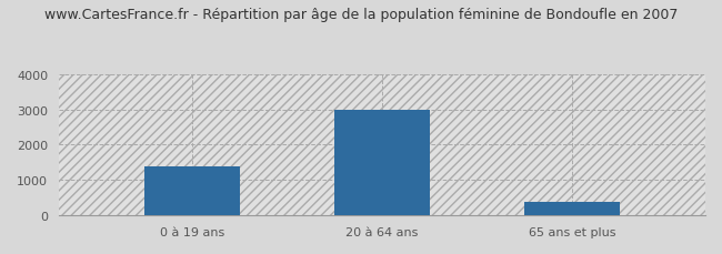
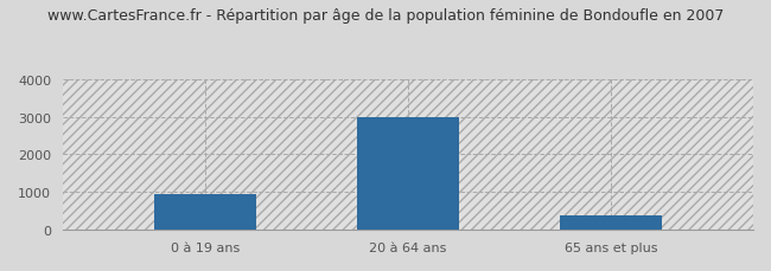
0 à 19 ans: 1400 -> 950
